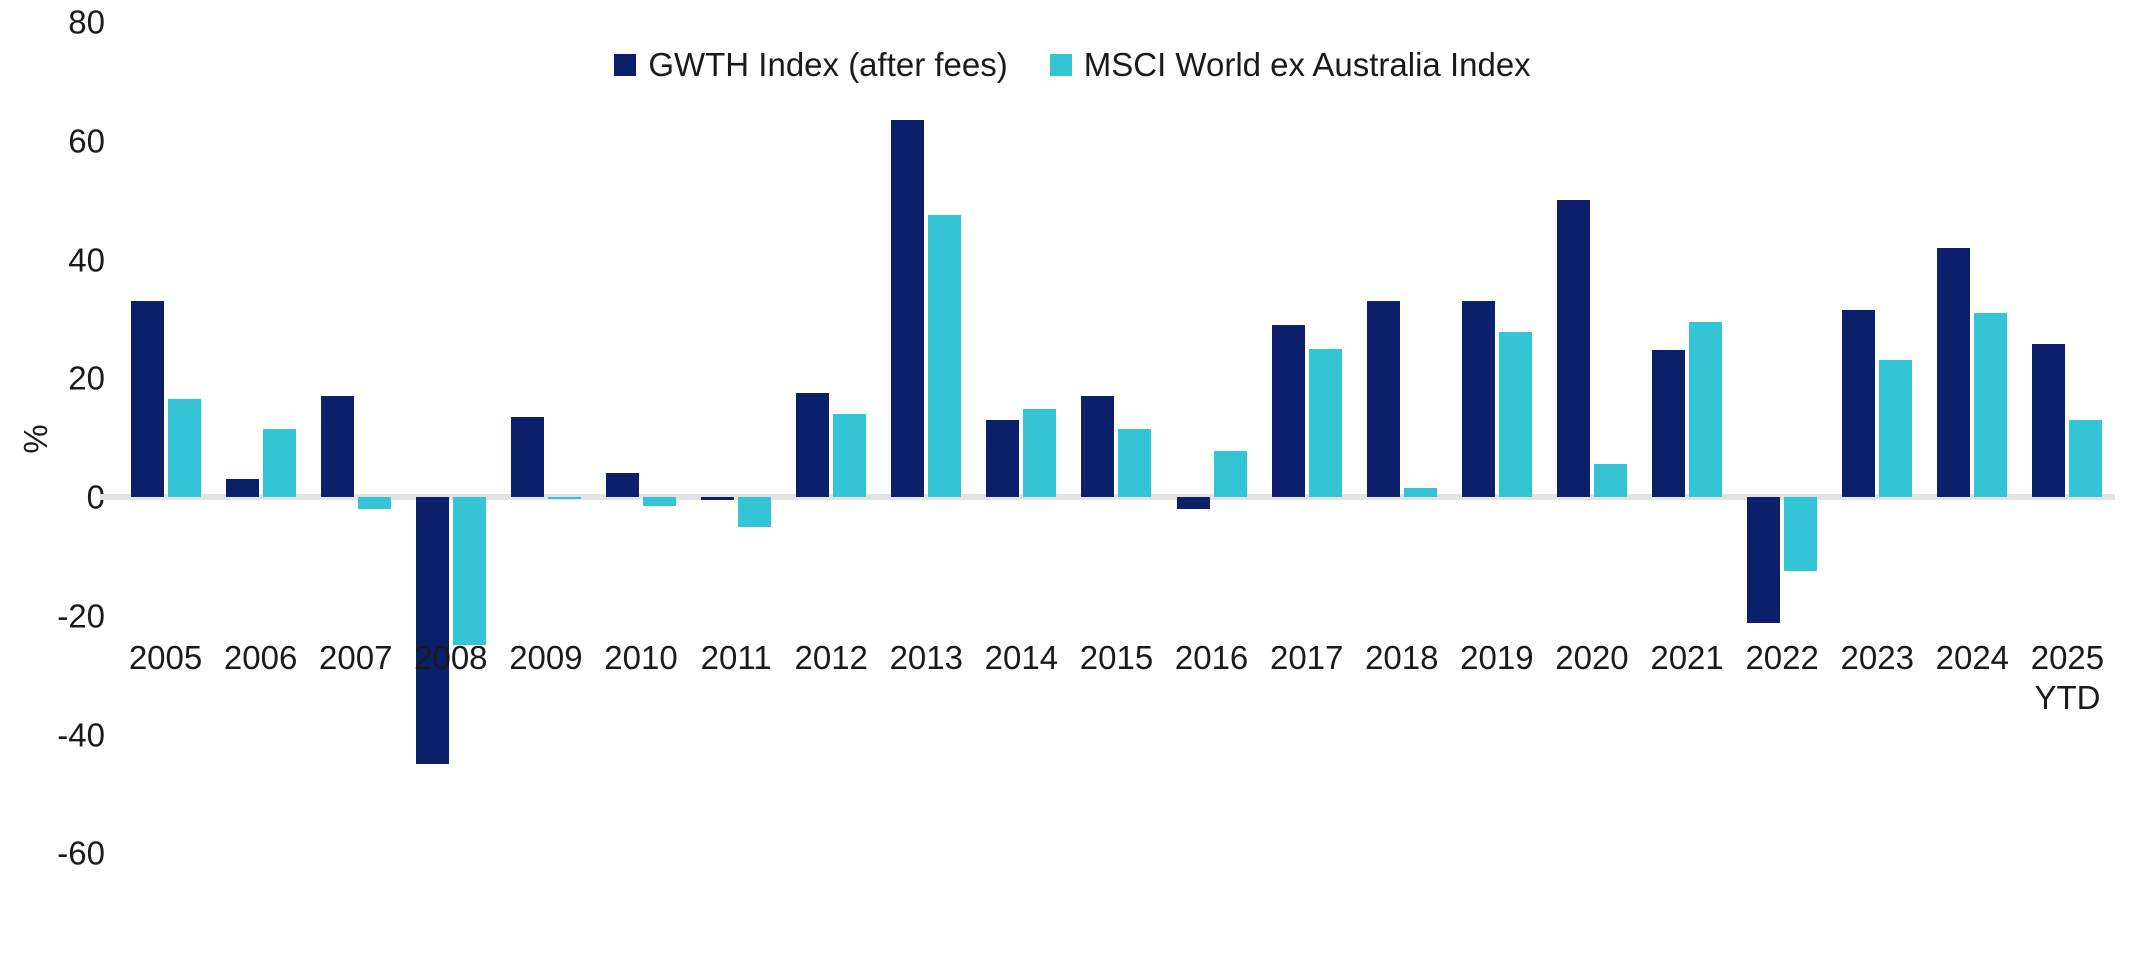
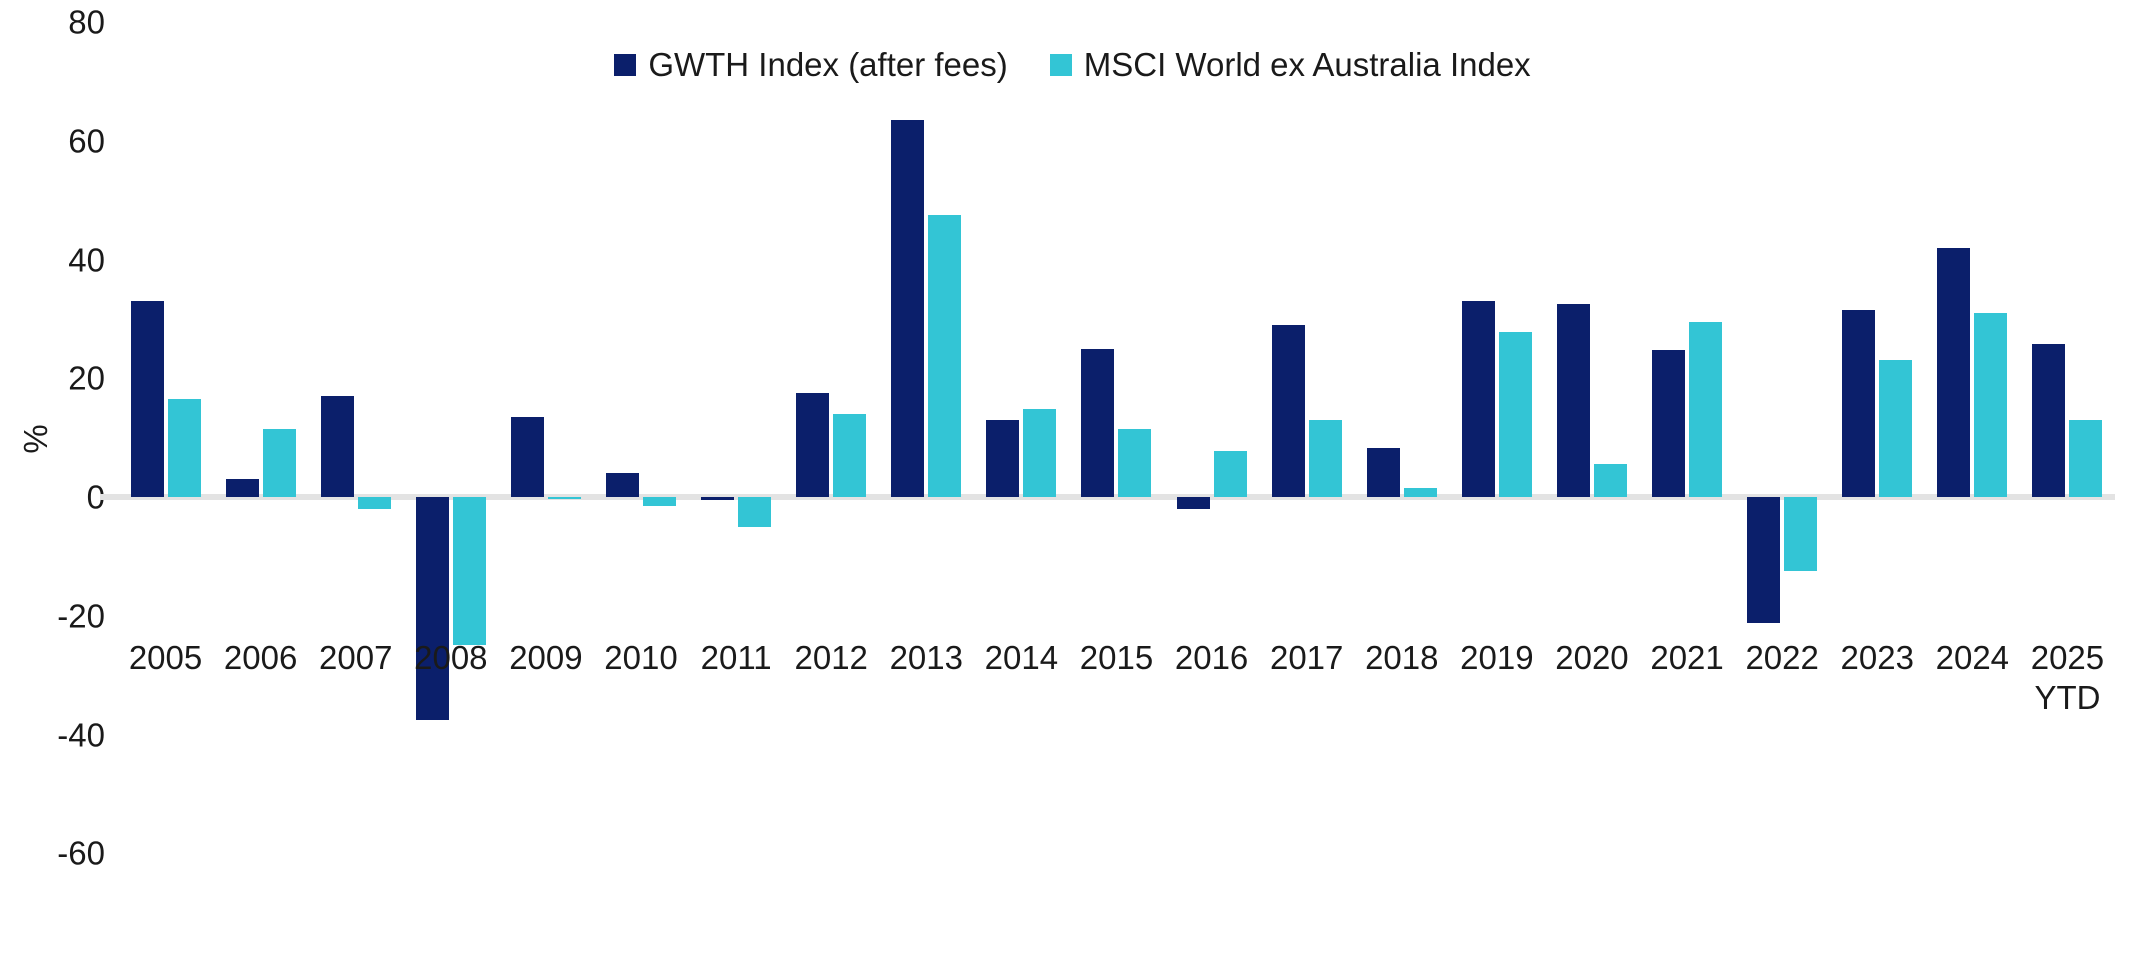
GWTH Index (after fees)/2008: -45 -> -38
GWTH Index (after fees)/2015: 17 -> 25
MSCI World ex Australia Index/2017: 25 -> 13
GWTH Index (after fees)/2018: 33 -> 8
GWTH Index (after fees)/2020: 50 -> 32
